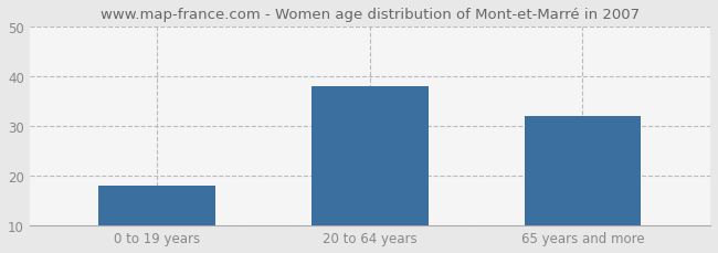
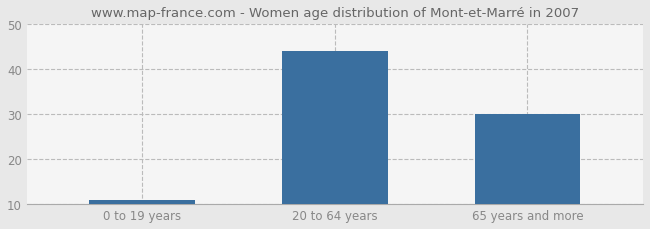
0 to 19 years: 18 -> 11
20 to 64 years: 38 -> 44
65 years and more: 32 -> 30
